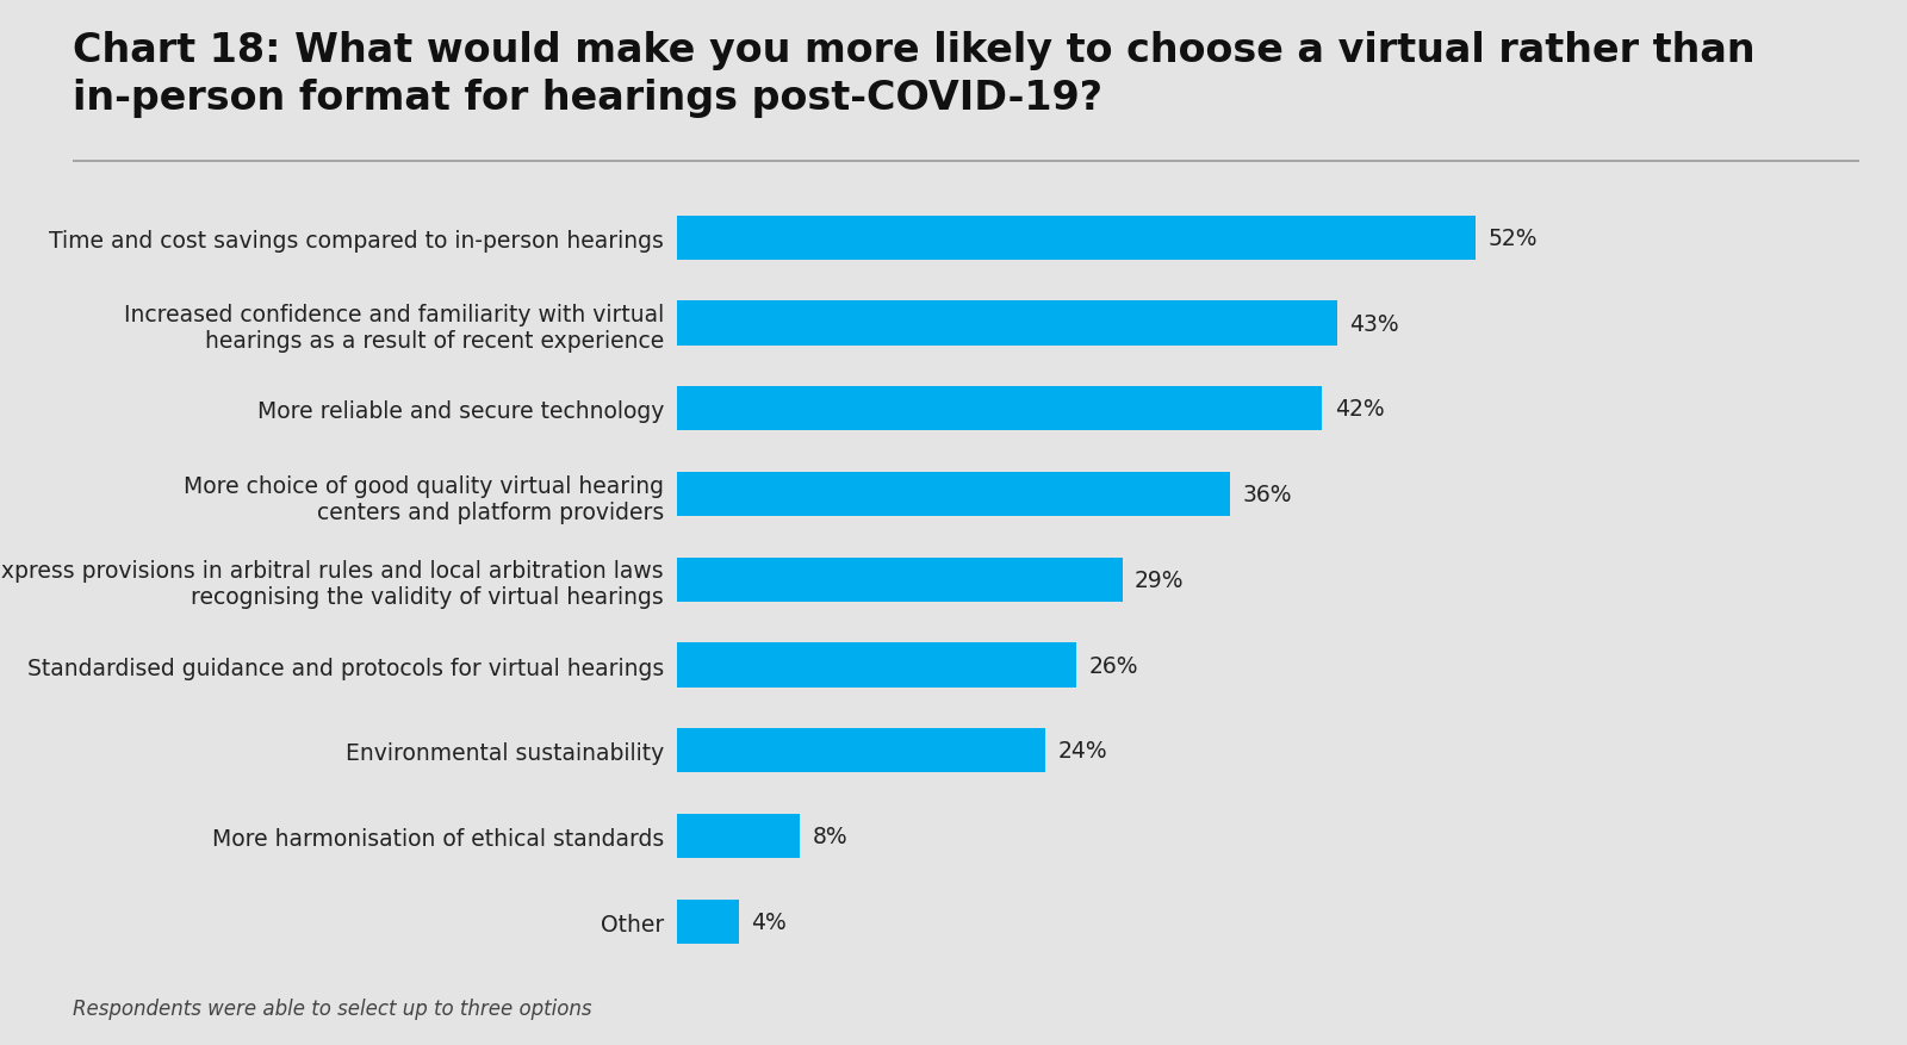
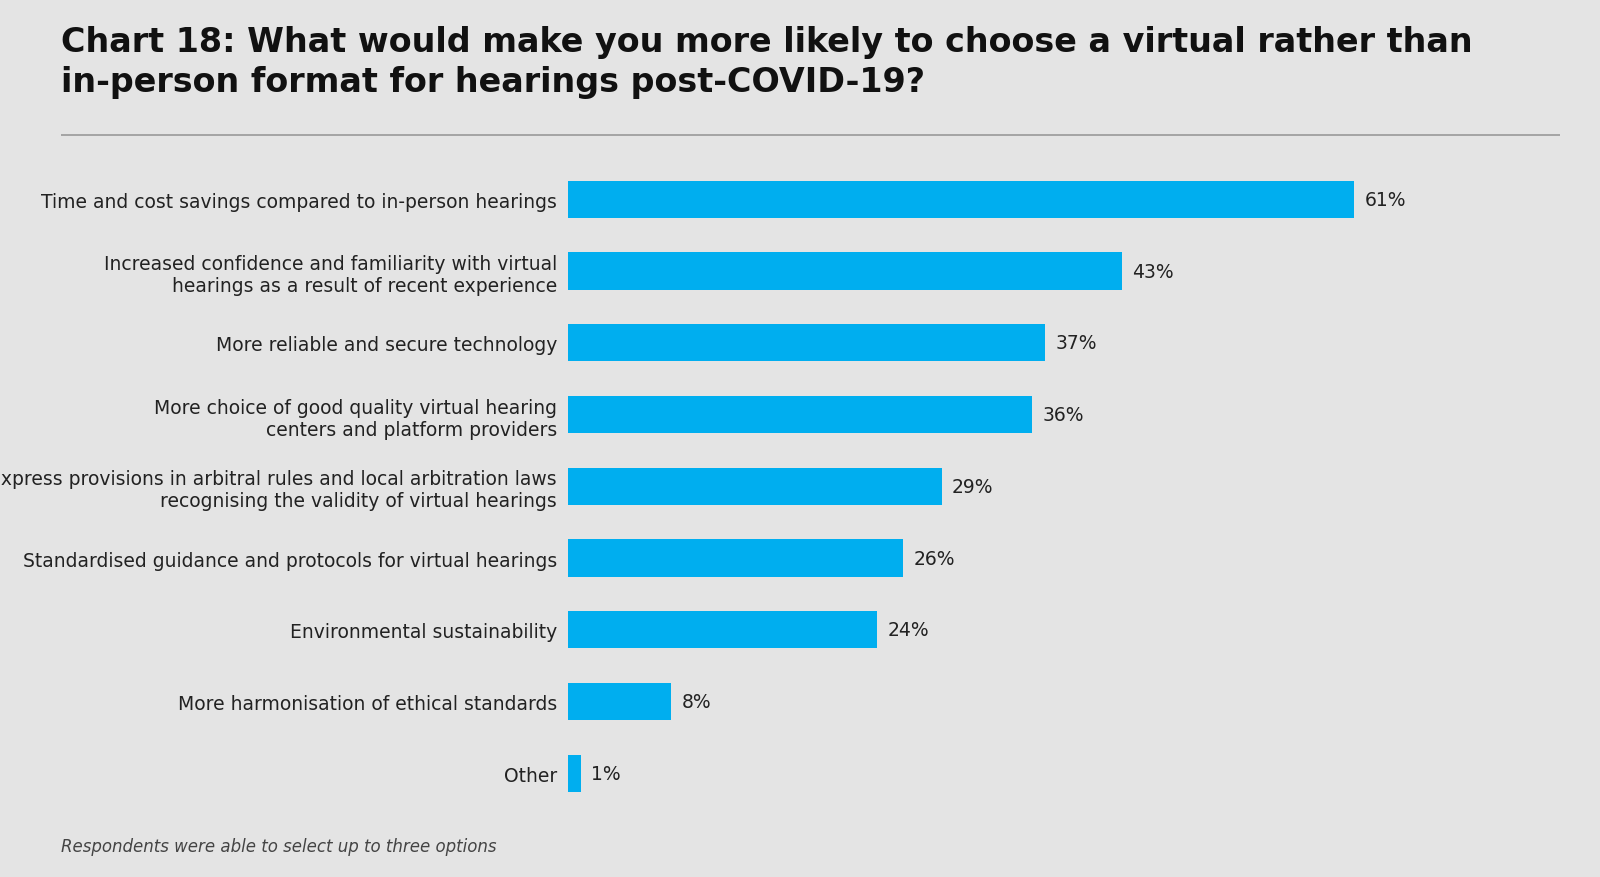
Time and cost savings compared to in-person hearings: 52% -> 61%
More reliable and secure technology: 42% -> 37%
Other: 4% -> 1%
